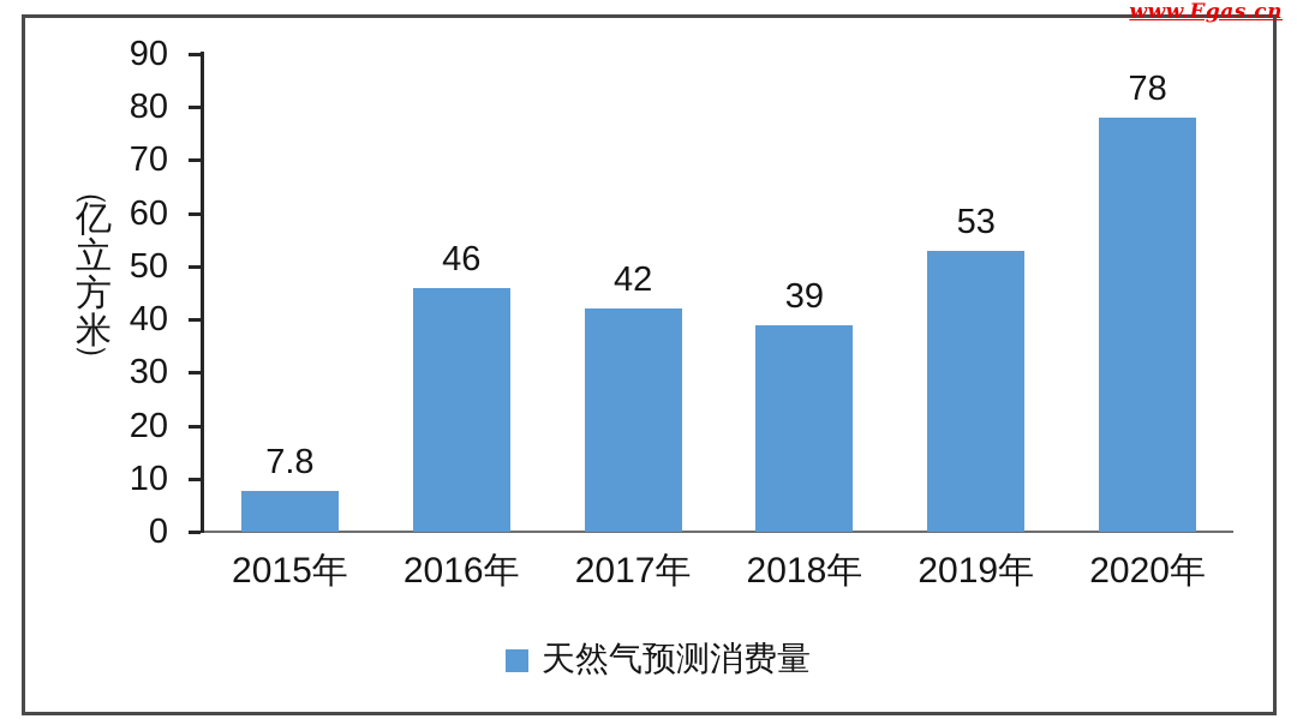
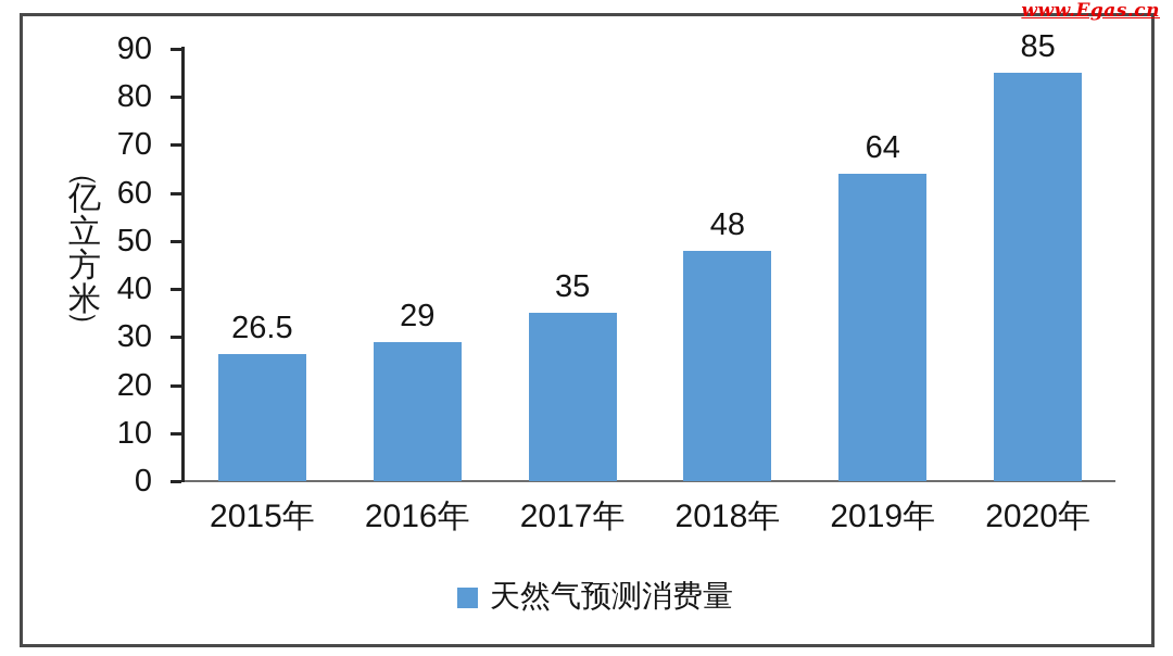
2015年: 7.8 -> 26.5
2016年: 46 -> 29
2017年: 42 -> 35
2018年: 39 -> 48
2019年: 53 -> 64
2020年: 78 -> 85
